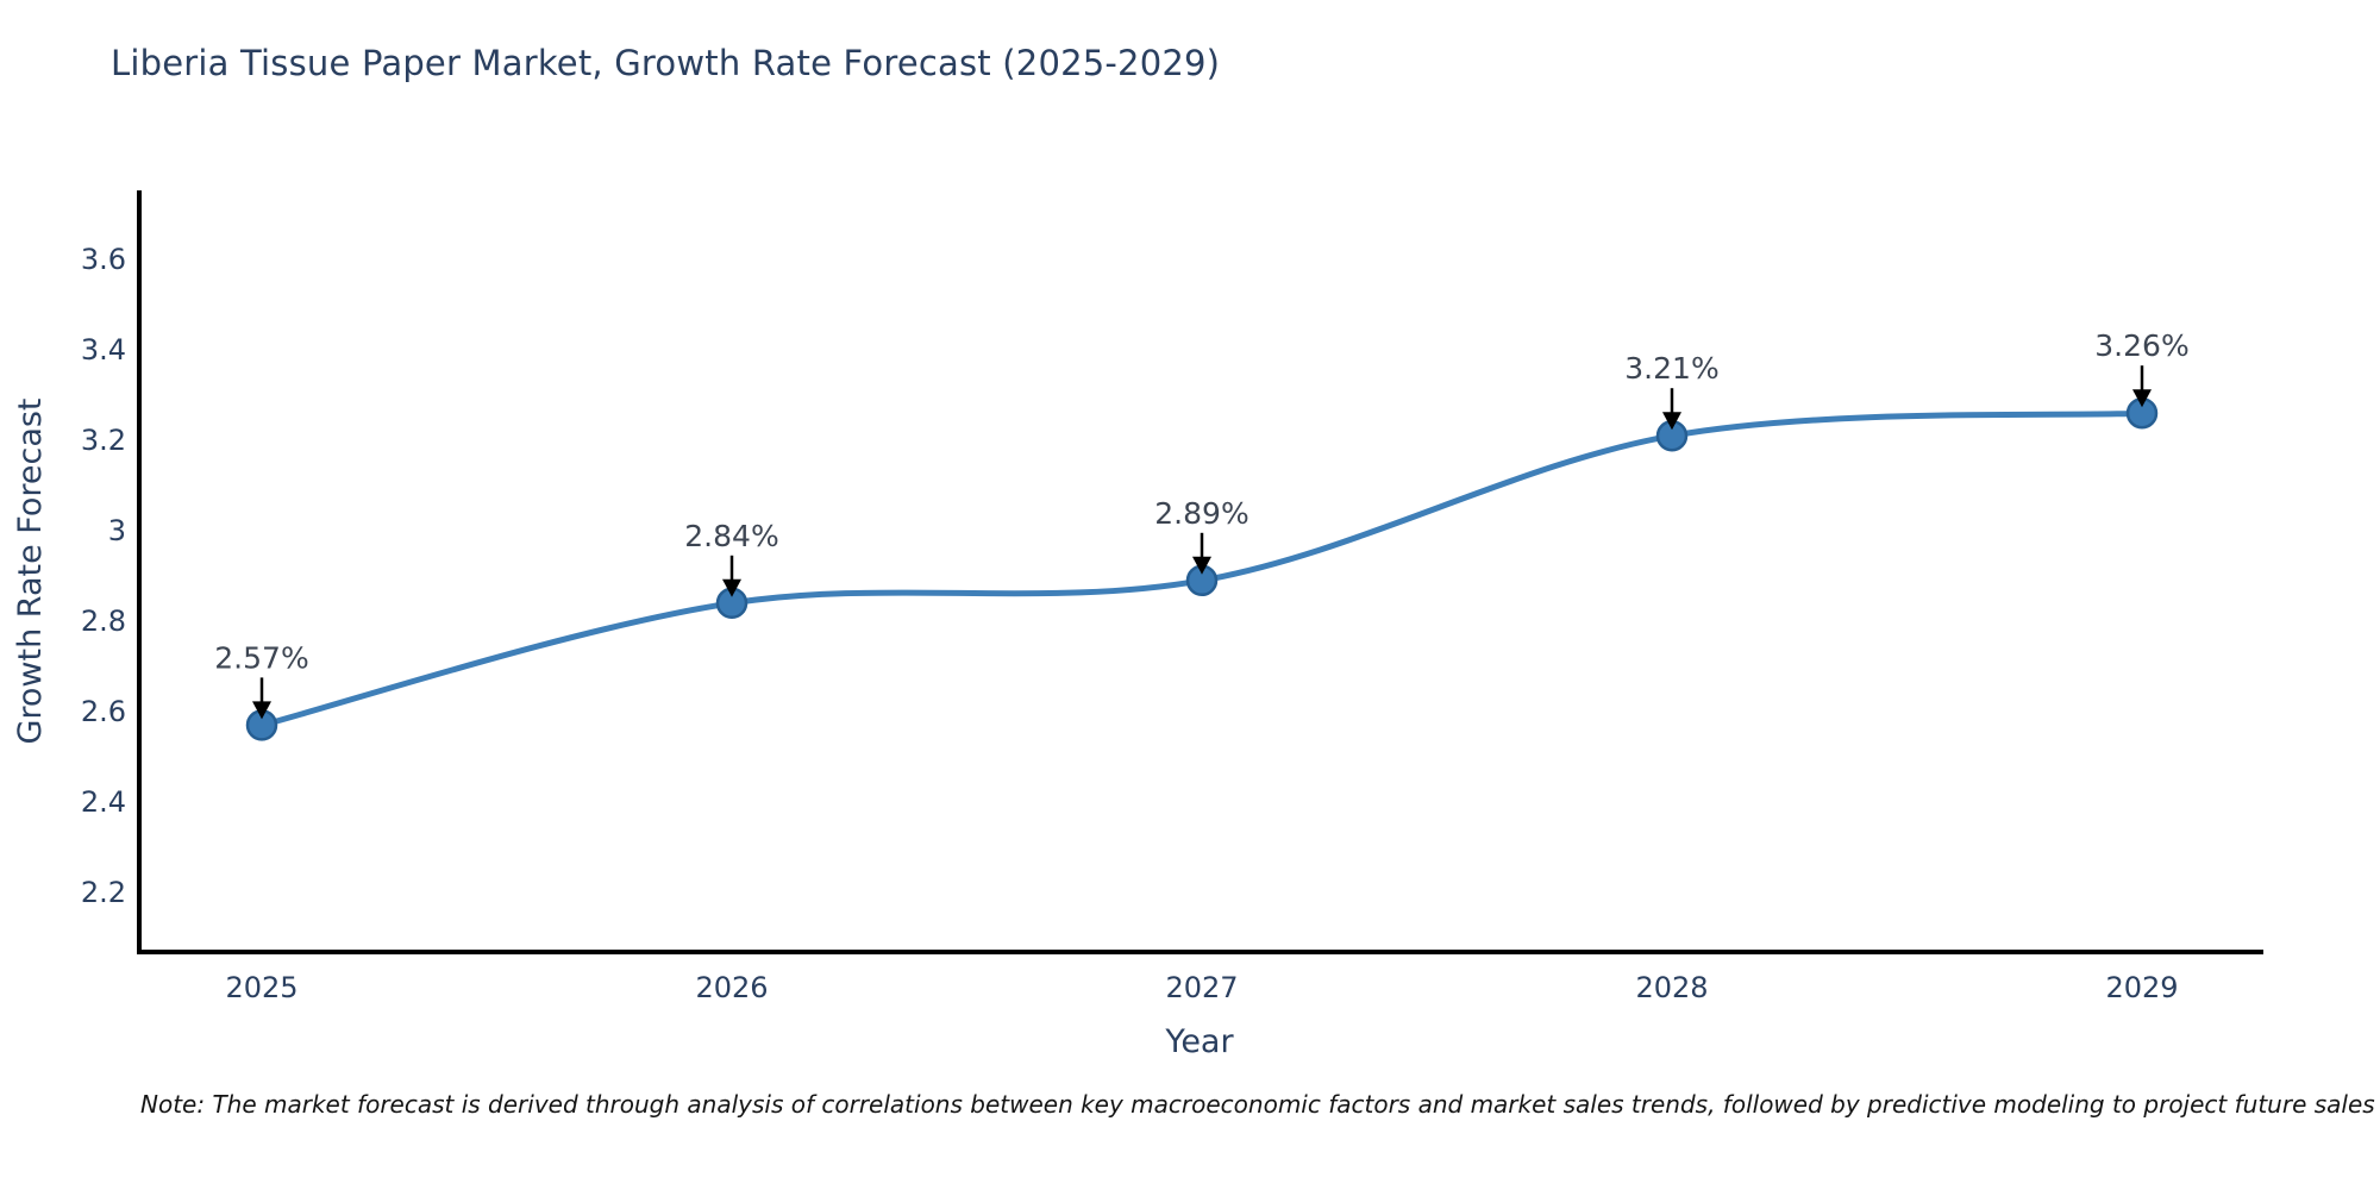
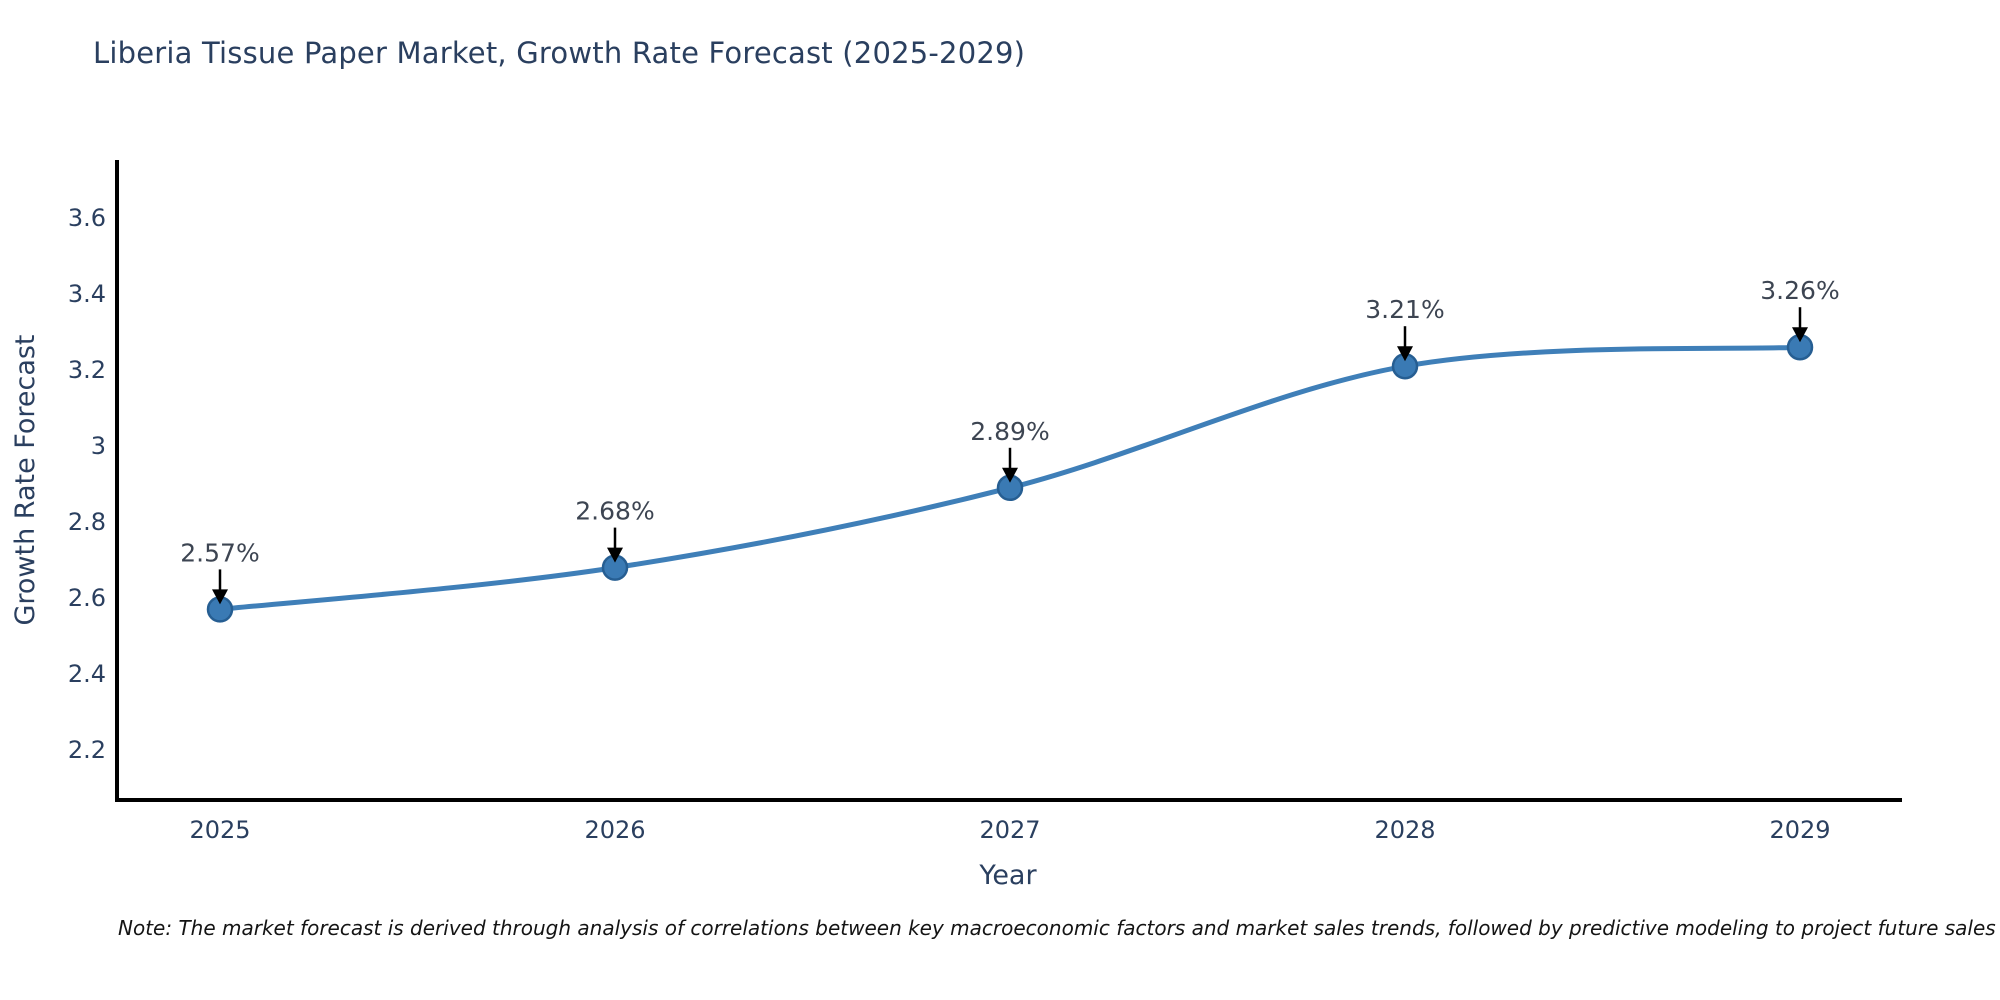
2026: 2.84% -> 2.68%
